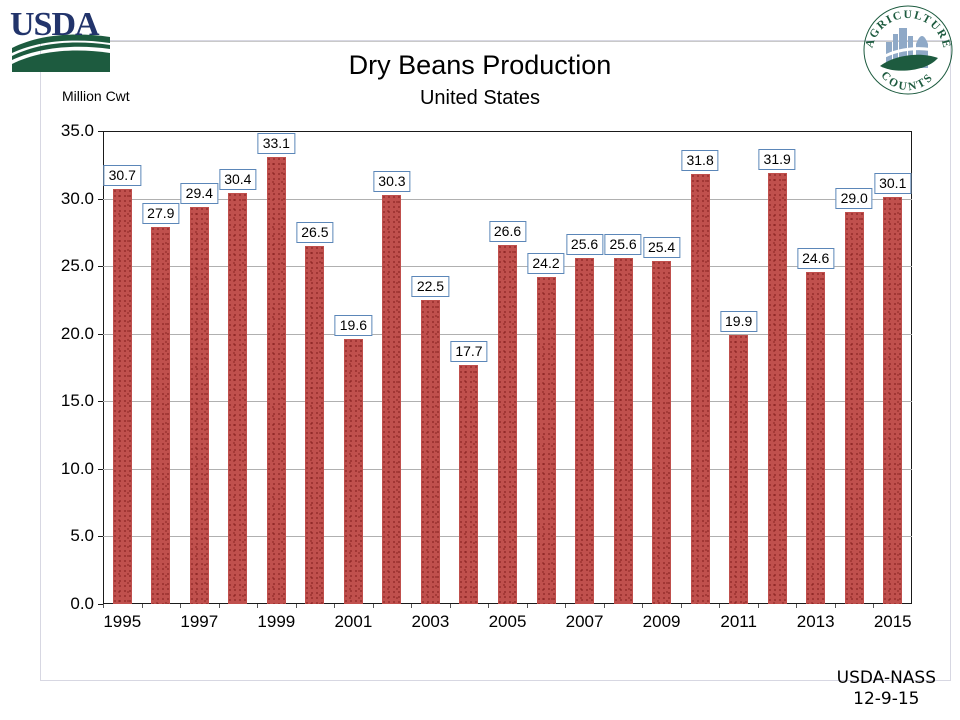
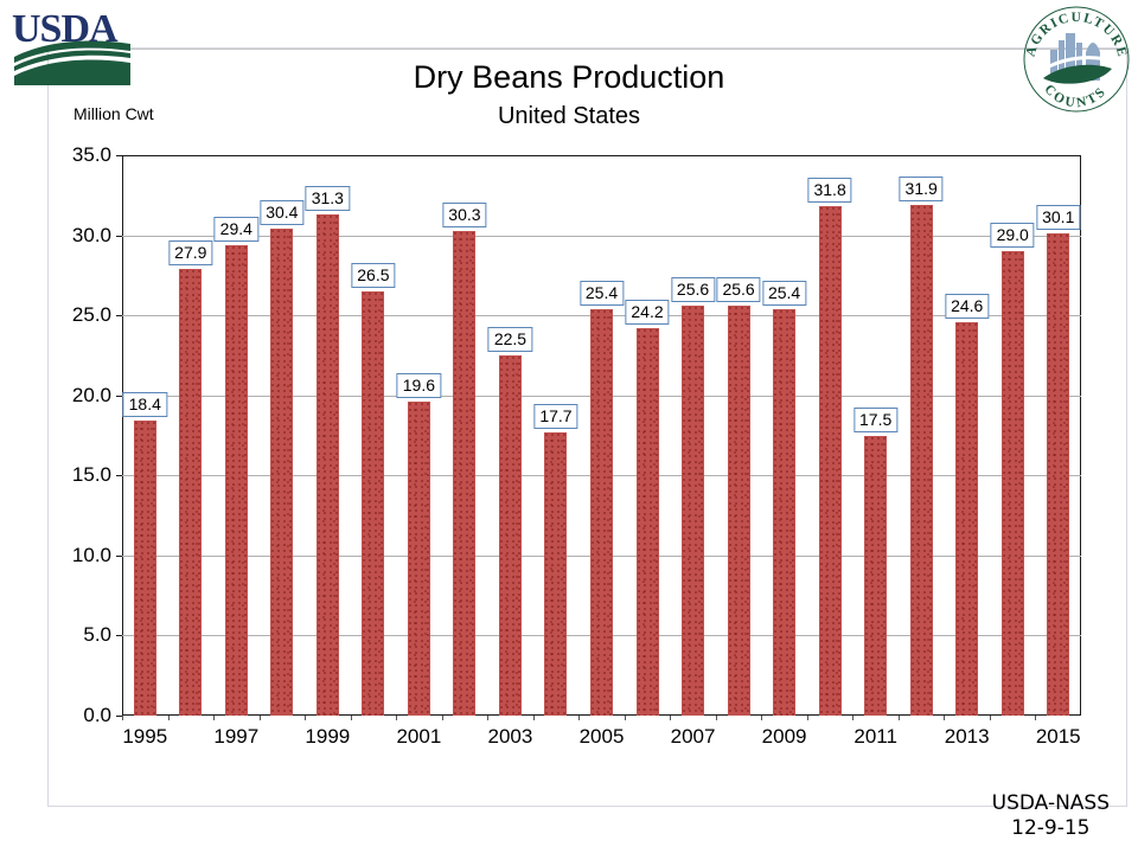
1995: 30.7 -> 18.4
1999: 33.1 -> 31.3
2005: 26.6 -> 25.4
2011: 19.9 -> 17.5
